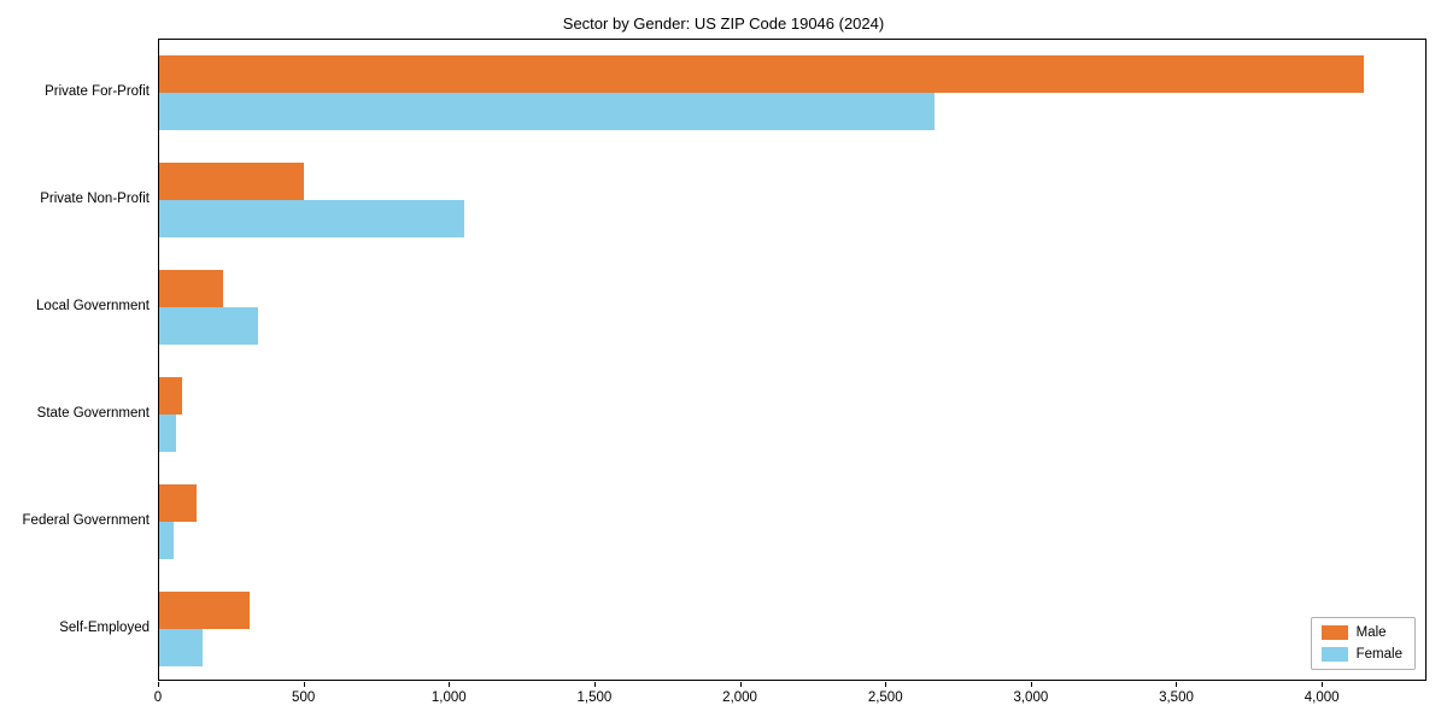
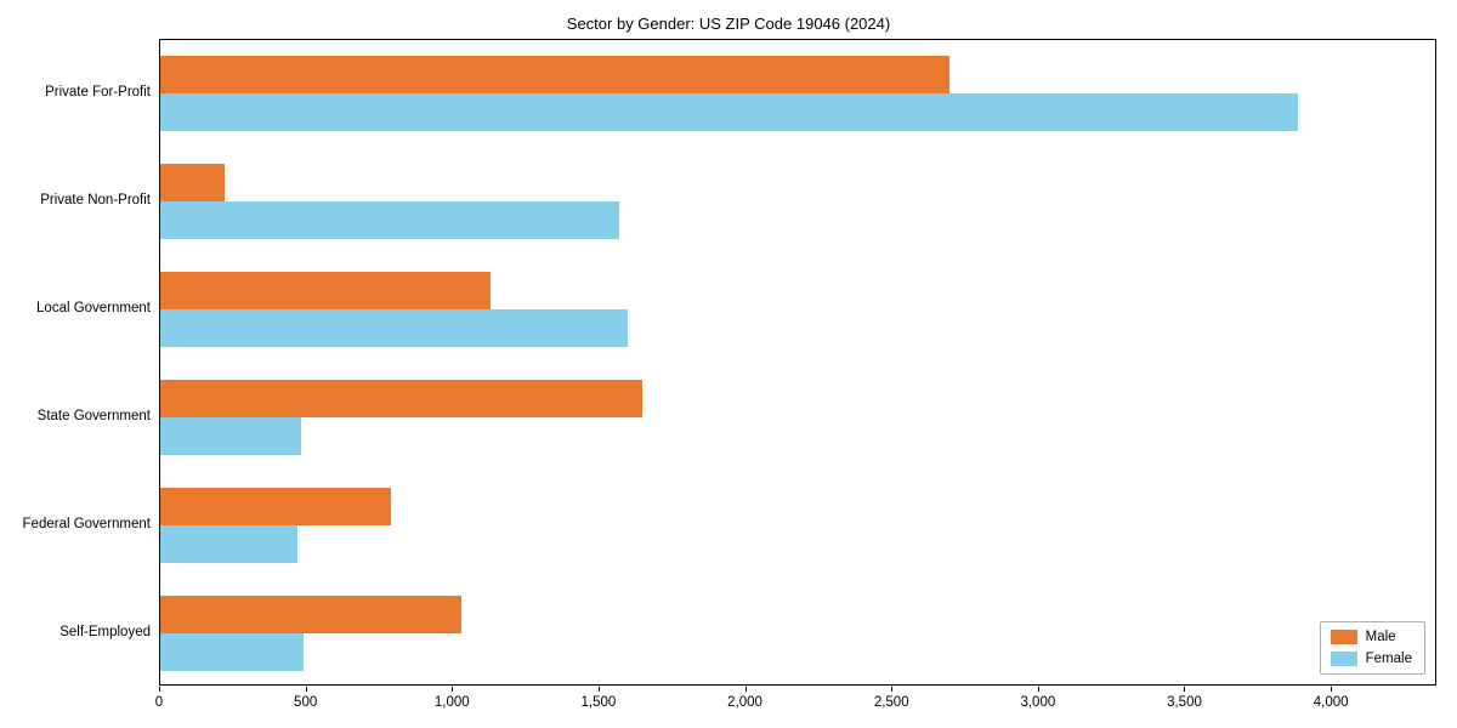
Male/Private For-Profit: 4150 -> 2700
Female/Private For-Profit: 2670 -> 3890
Male/Private Non-Profit: 500 -> 220
Female/Private Non-Profit: 1050 -> 1570
Male/Local Government: 220 -> 1130
Female/Local Government: 340 -> 1600
Male/State Government: 80 -> 1650
Female/State Government: 60 -> 480
Male/Federal Government: 130 -> 790
Female/Federal Government: 50 -> 470
Male/Self-Employed: 310 -> 1030
Female/Self-Employed: 150 -> 490
